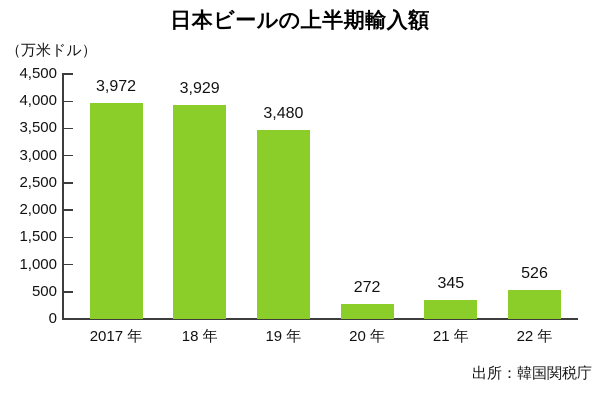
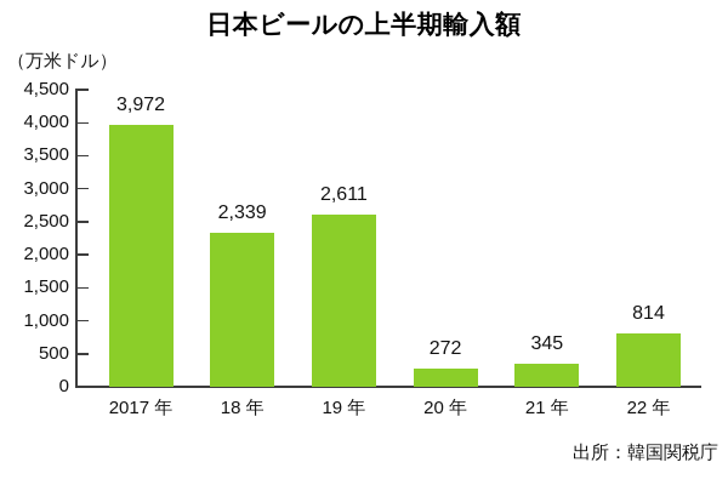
18 年: 3,929 -> 2,339
19 年: 3,480 -> 2,611
22 年: 526 -> 814
